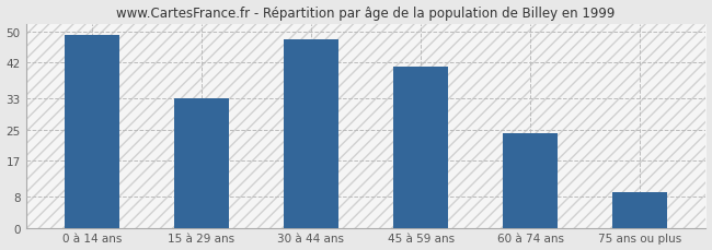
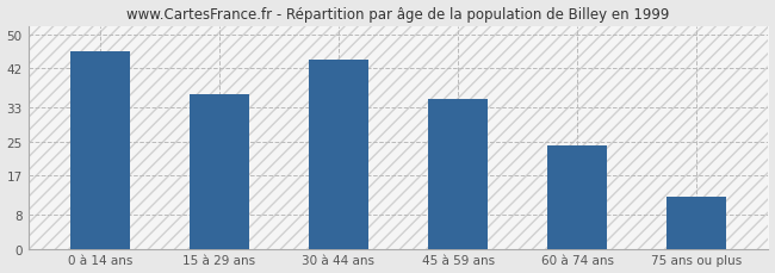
0 à 14 ans: 49 -> 46
15 à 29 ans: 33 -> 36
30 à 44 ans: 48 -> 44
45 à 59 ans: 41 -> 35
75 ans ou plus: 9 -> 12
